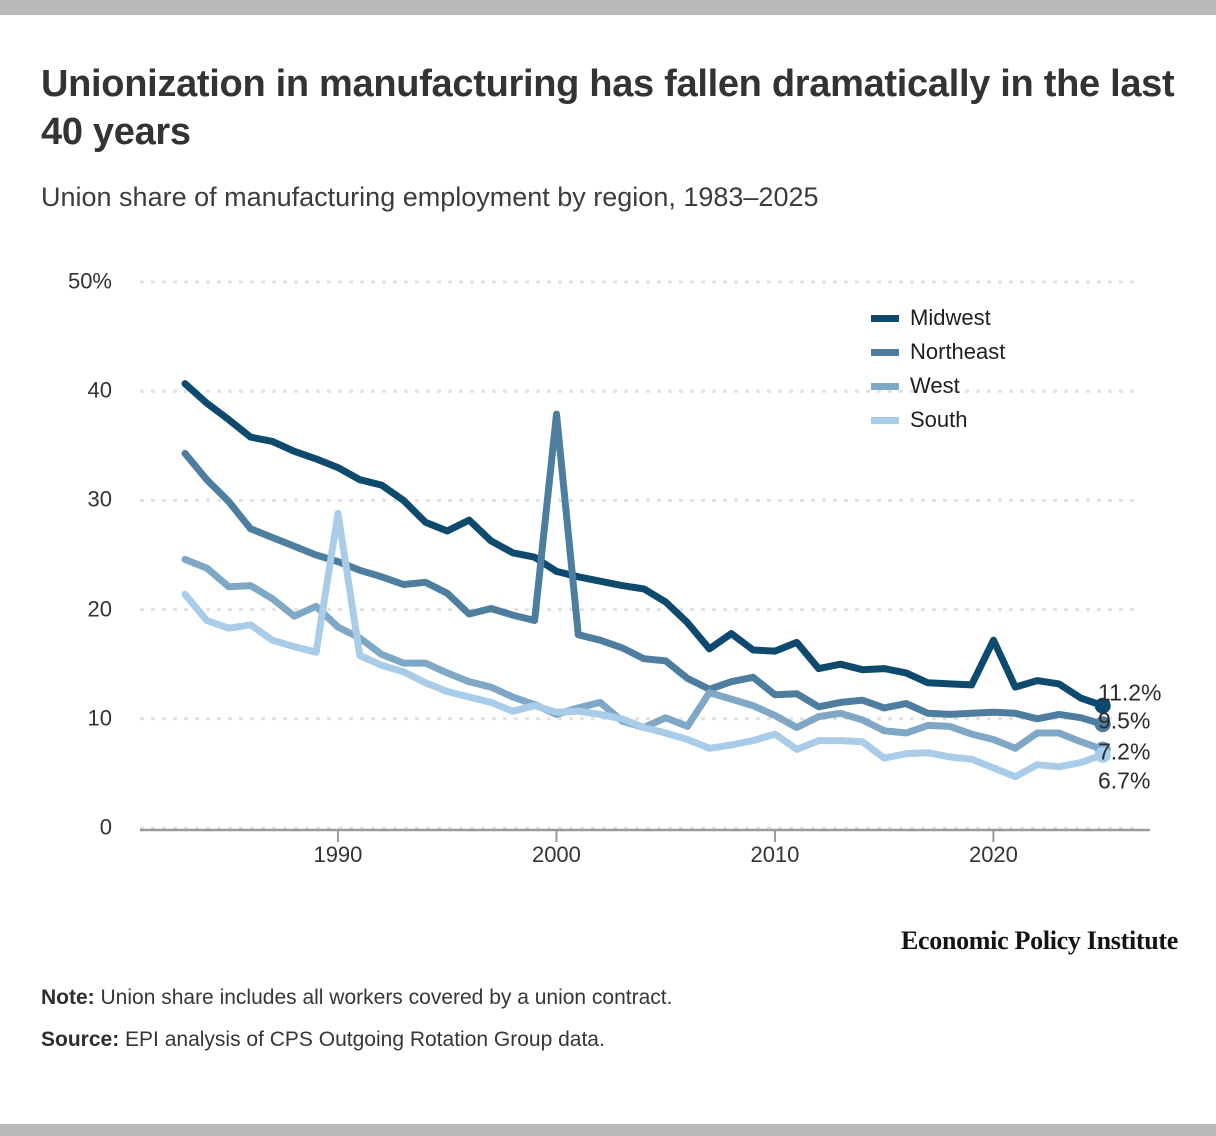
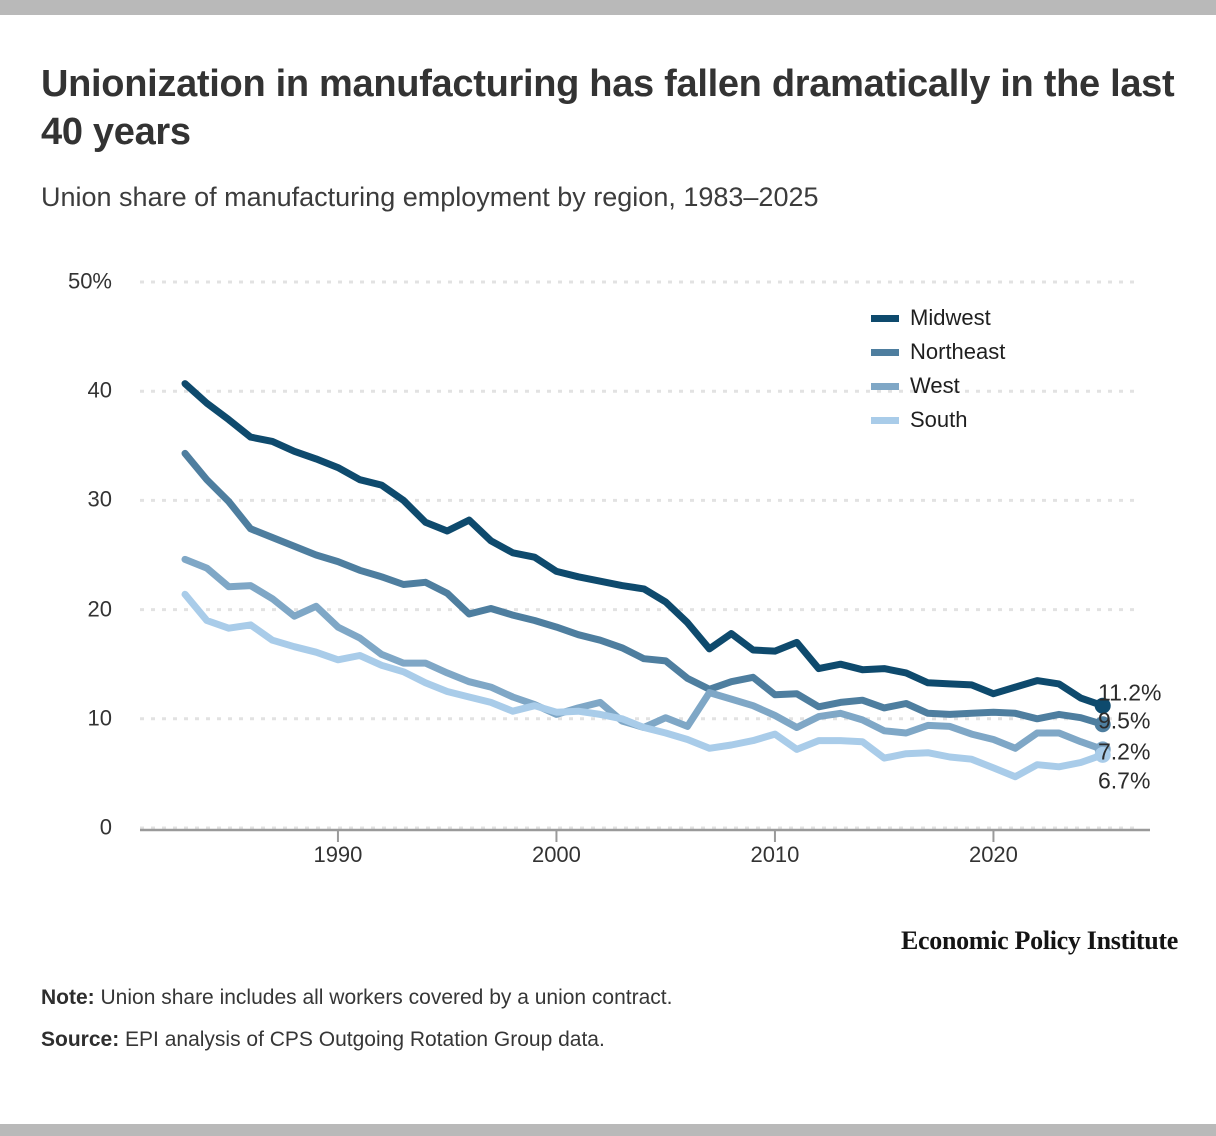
South/1990: 28.8% -> 15.4%
Northeast/2000: 37.9% -> 18.4%
Midwest/2020: 17.2% -> 12.3%
